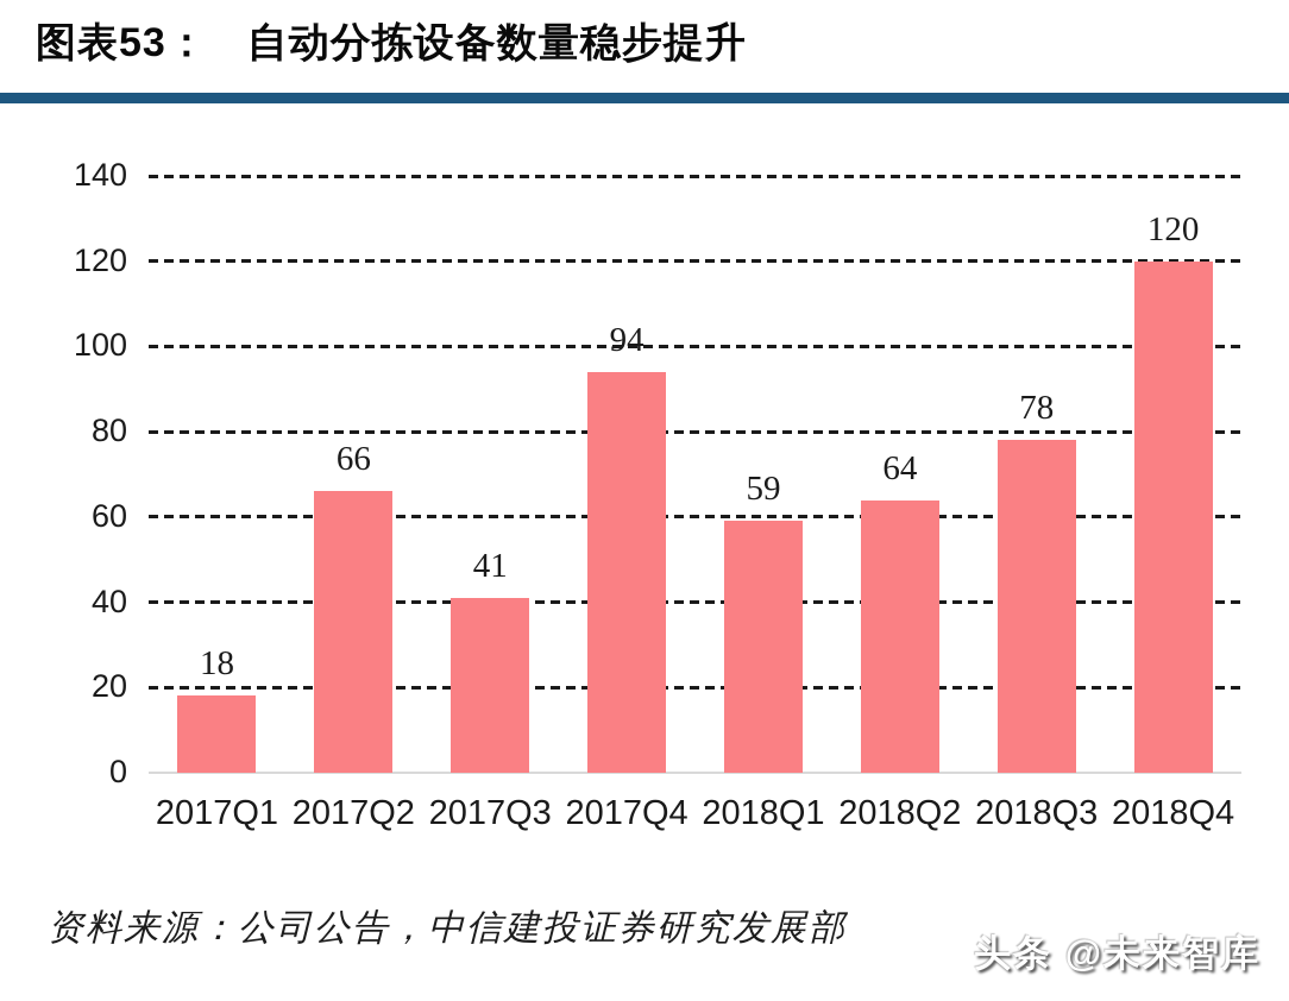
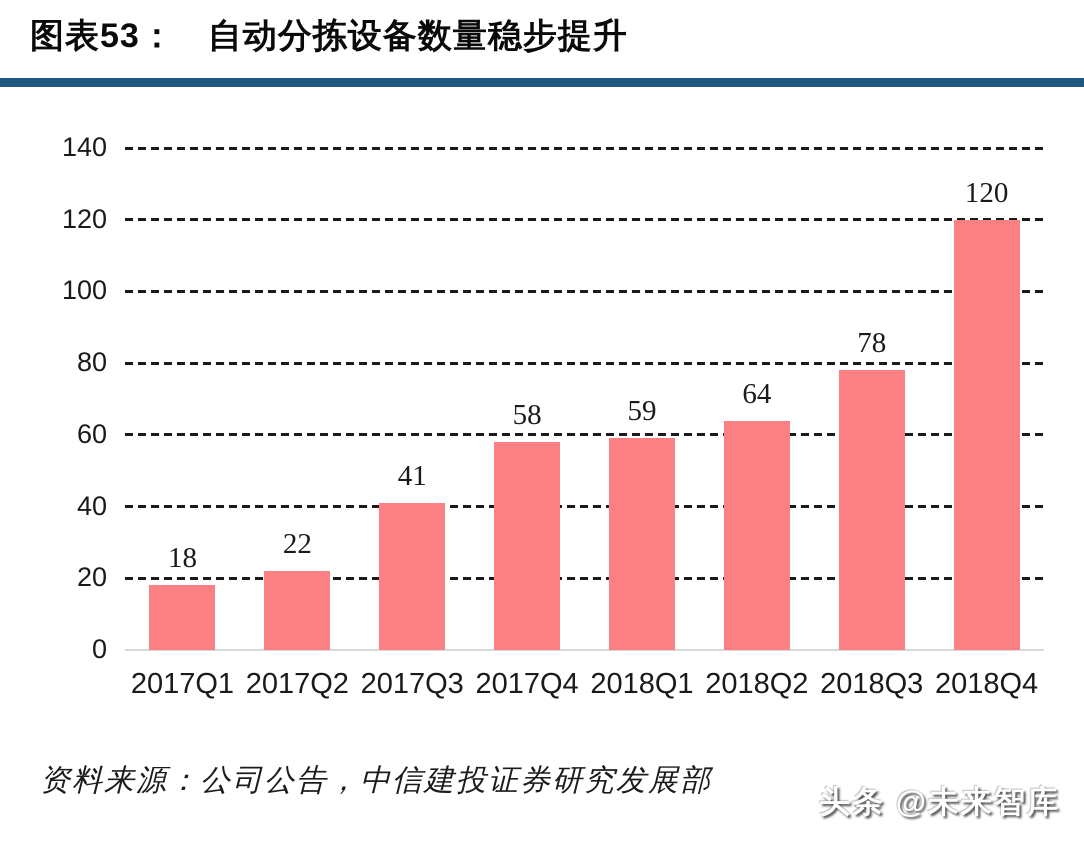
2017Q2: 66 -> 22
2017Q4: 94 -> 58
